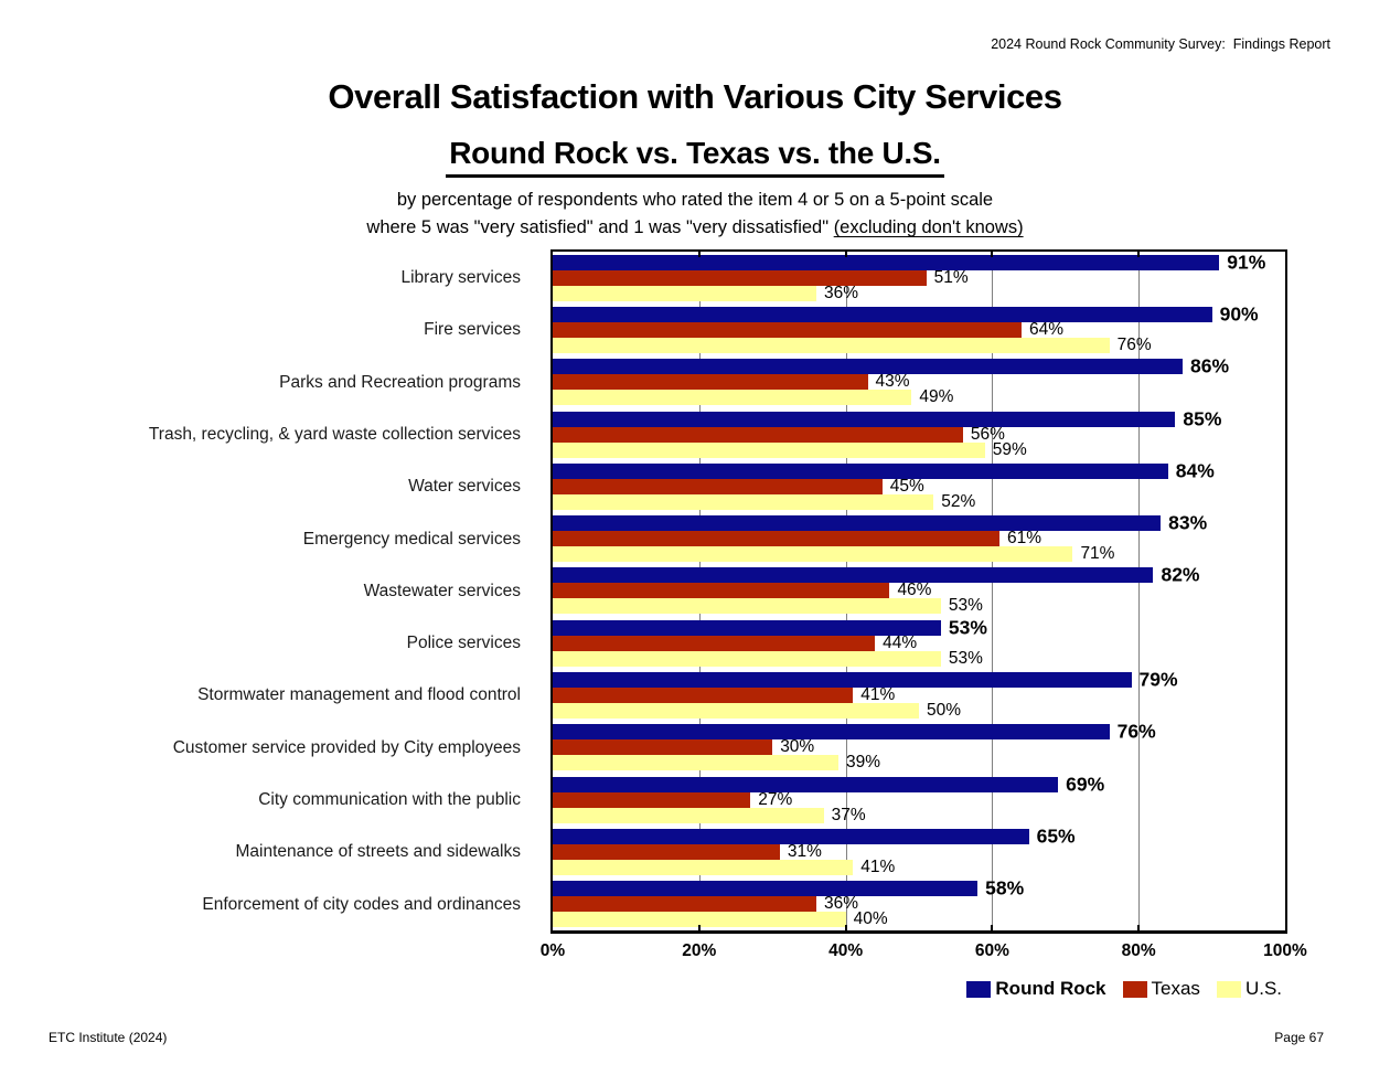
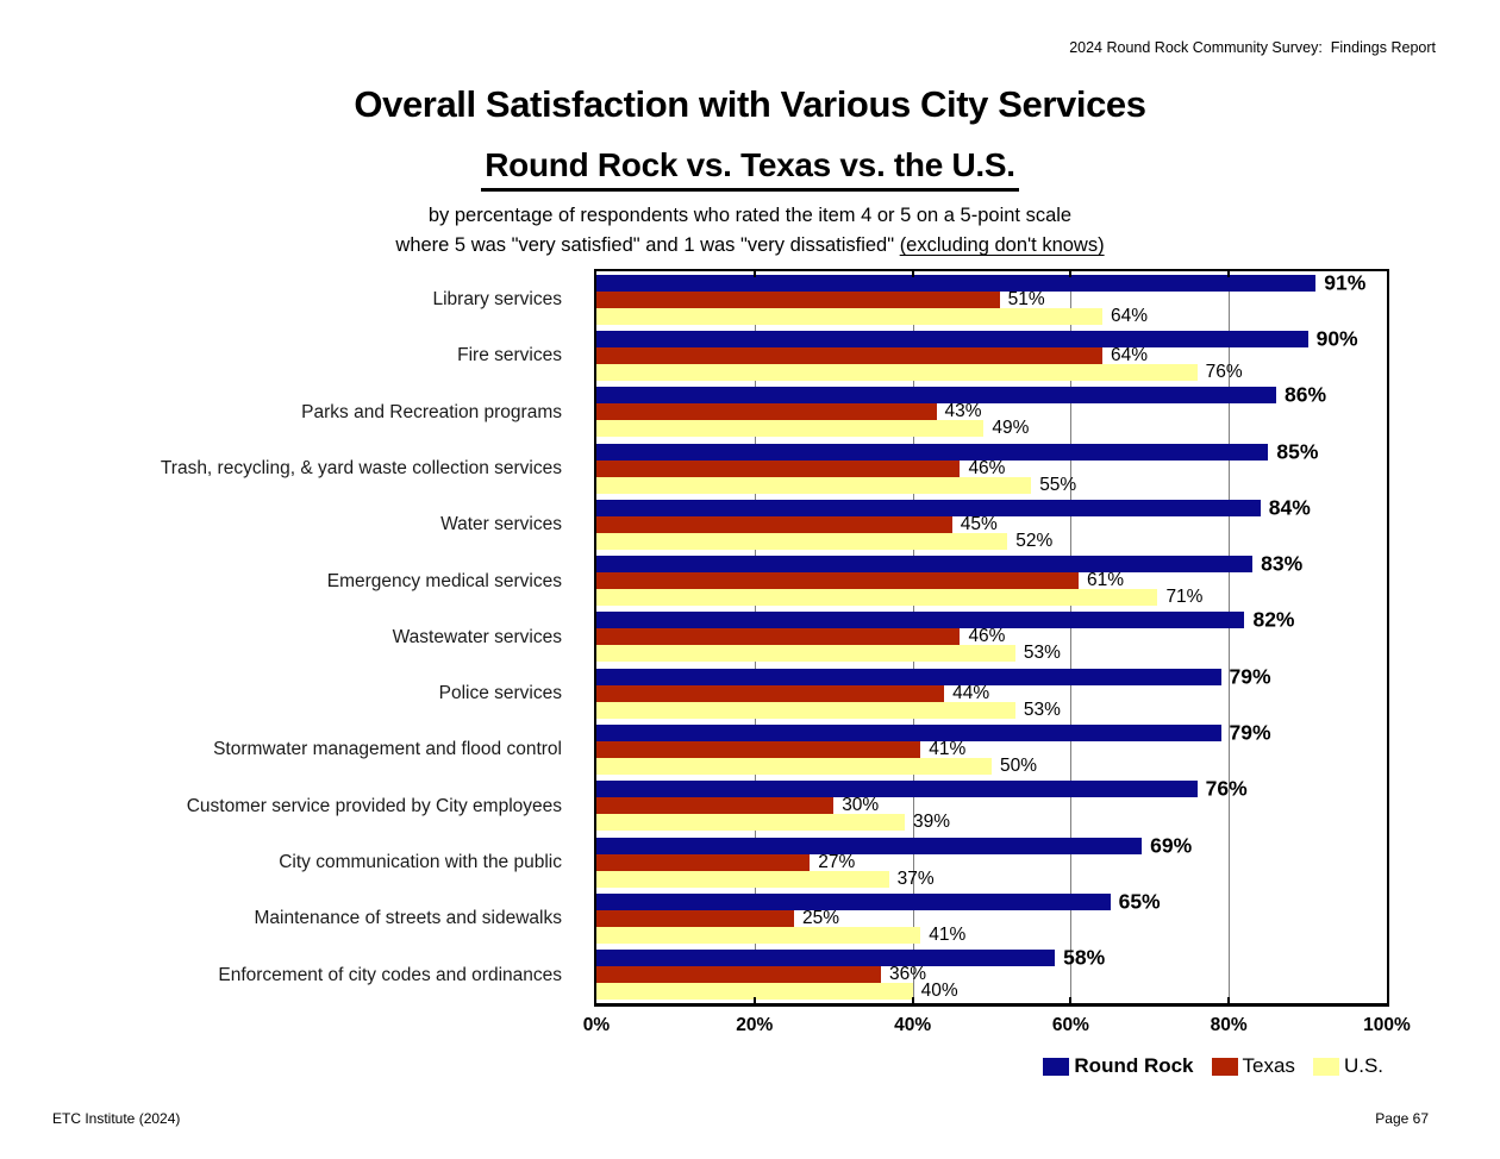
U.S./Library services: 36% -> 64%
Texas/Trash, recycling, & yard waste collection services: 56% -> 46%
U.S./Trash, recycling, & yard waste collection services: 59% -> 55%
Round Rock/Police services: 53% -> 79%
Texas/Maintenance of streets and sidewalks: 31% -> 25%
